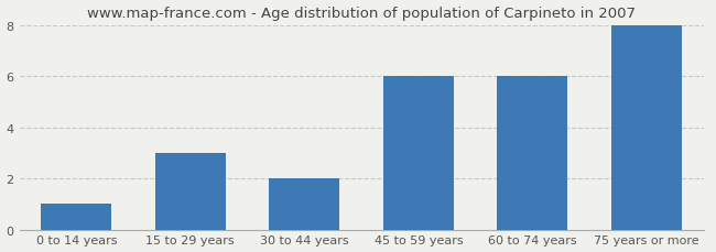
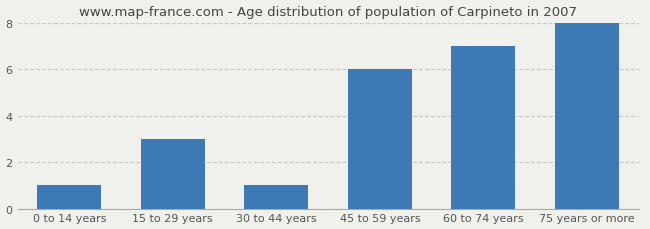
30 to 44 years: 2 -> 1
60 to 74 years: 6 -> 7
